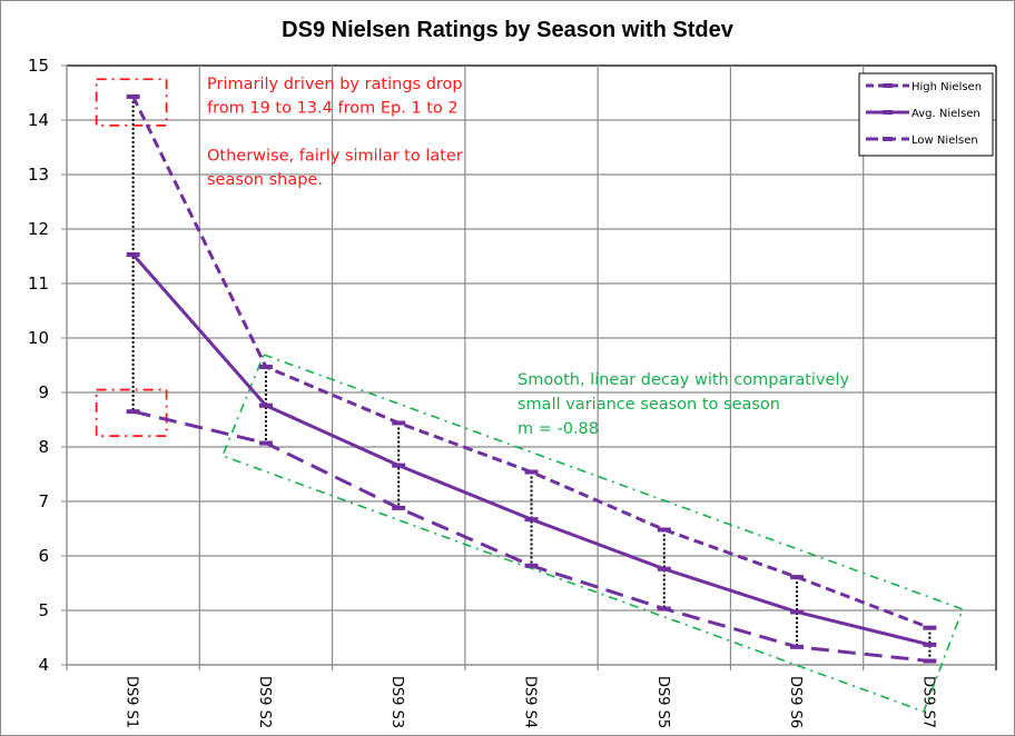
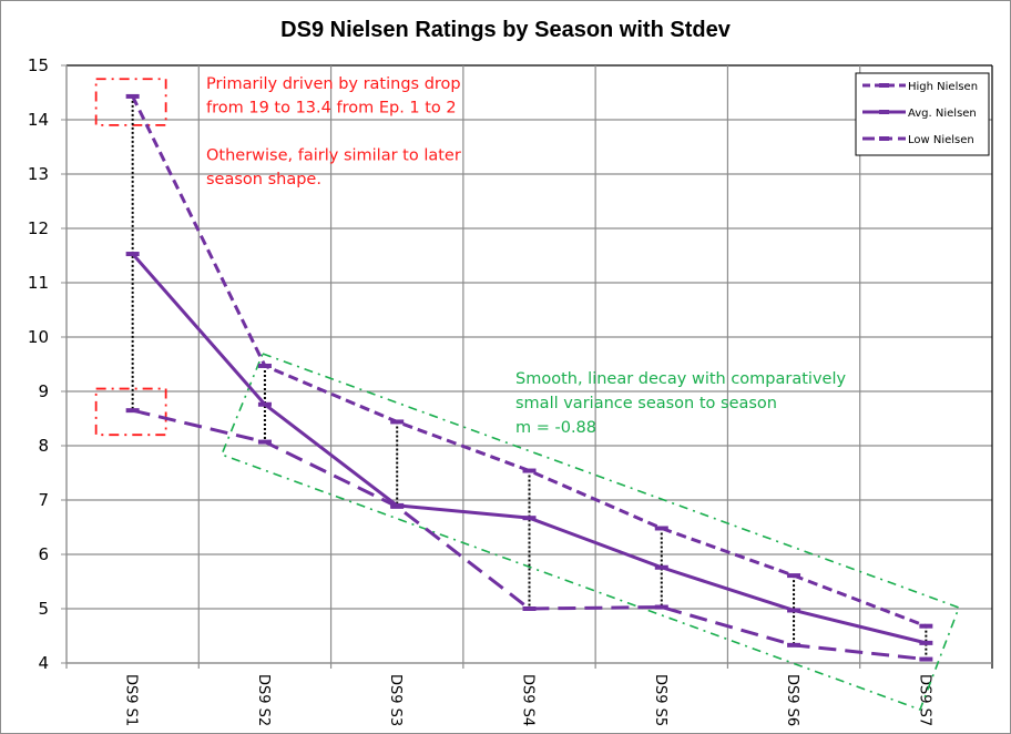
Avg. Nielsen/DS9 S3: 7.7 -> 6.9
Low Nielsen/DS9 S4: 5.8 -> 5.0
